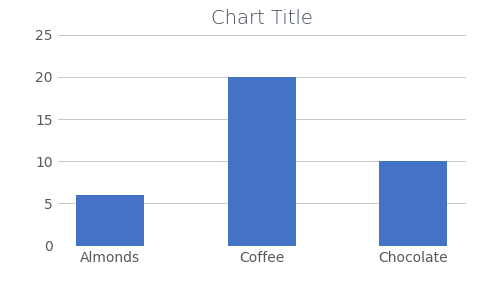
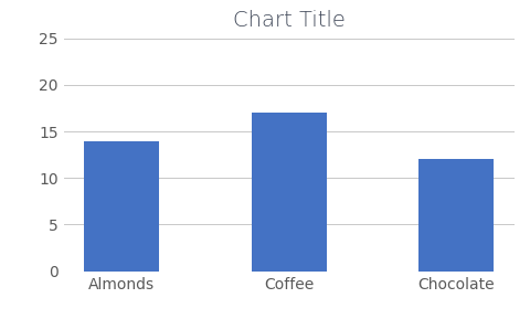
Almonds: 6 -> 14
Coffee: 20 -> 17
Chocolate: 10 -> 12
